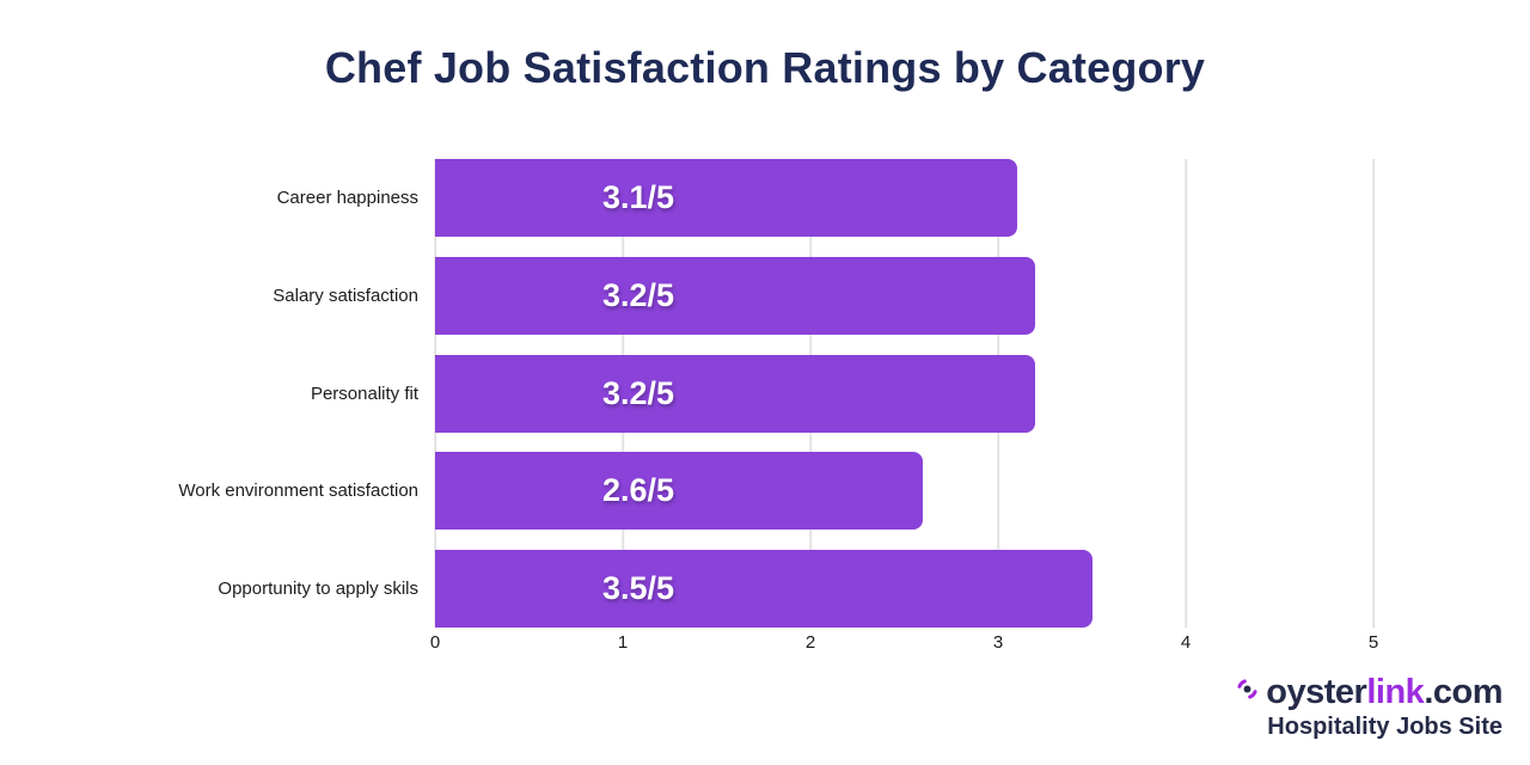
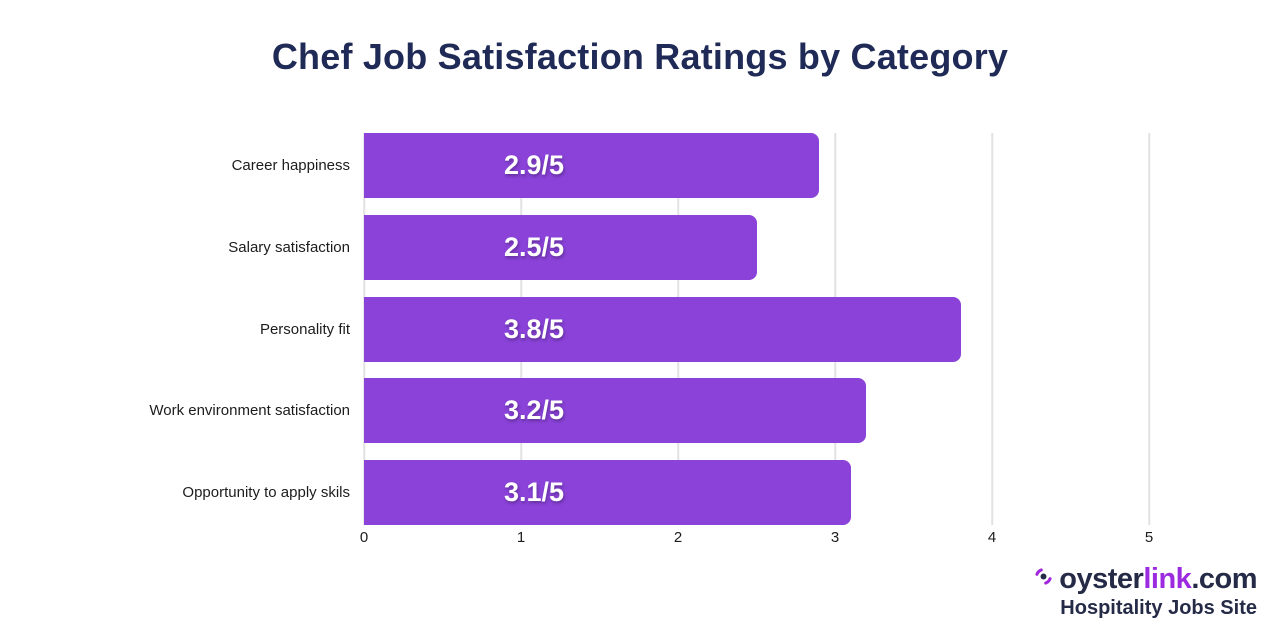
Career happiness: 3.1 -> 2.9
Salary satisfaction: 3.2 -> 2.5
Personality fit: 3.2 -> 3.8
Work environment satisfaction: 2.6 -> 3.2
Opportunity to apply skils: 3.5 -> 3.1
